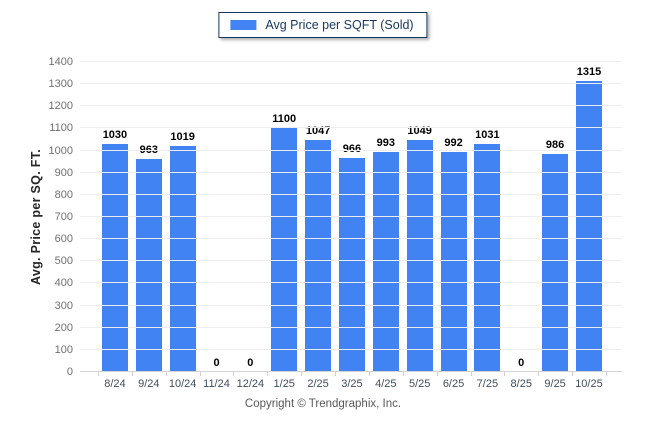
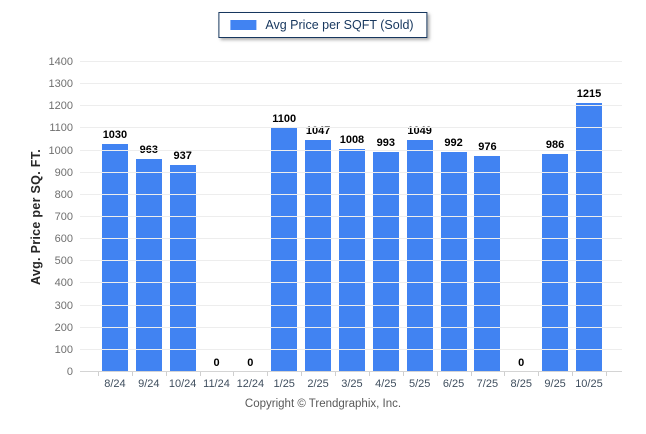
10/24: 1019 -> 937
3/25: 966 -> 1008
7/25: 1031 -> 976
10/25: 1315 -> 1215
